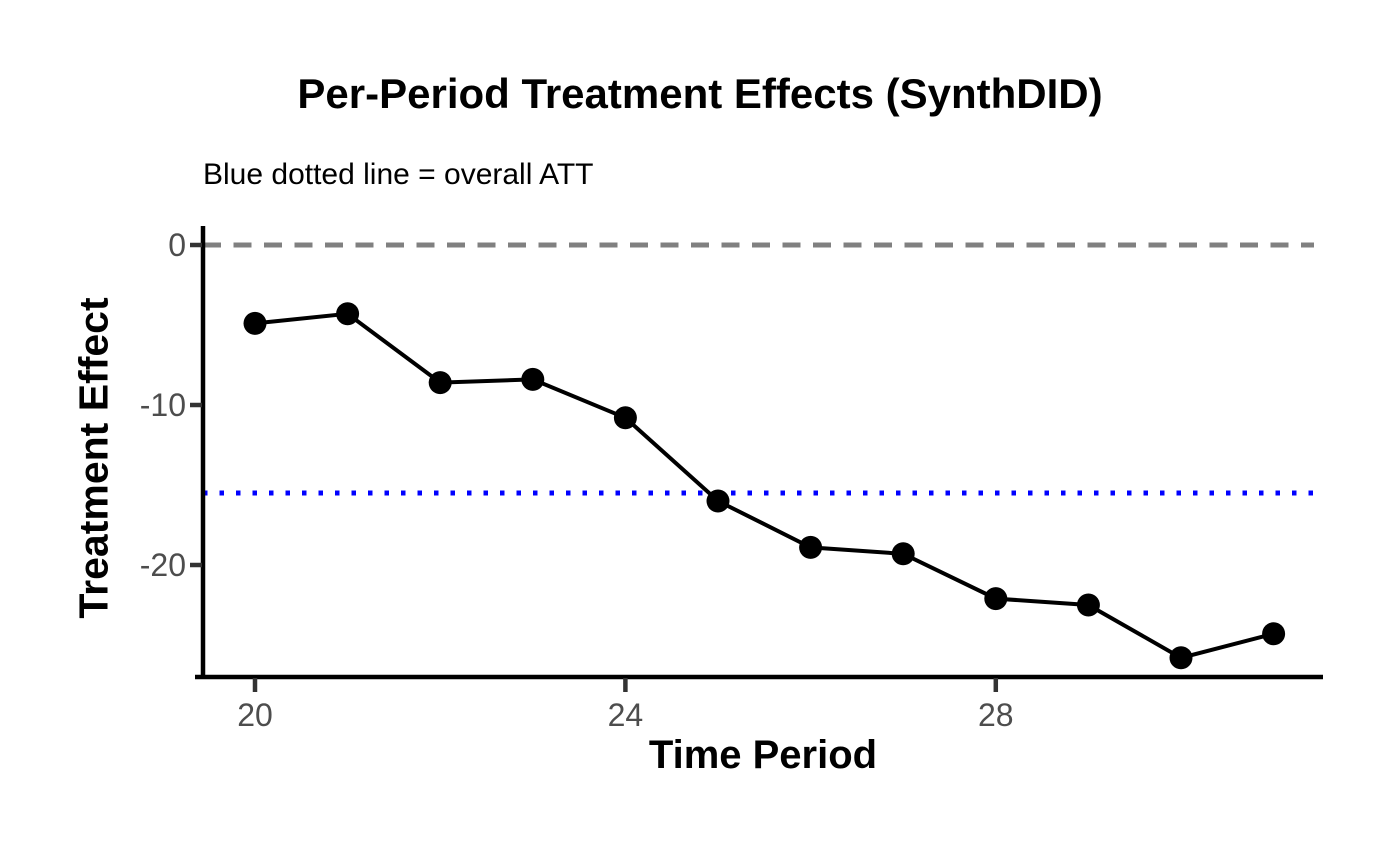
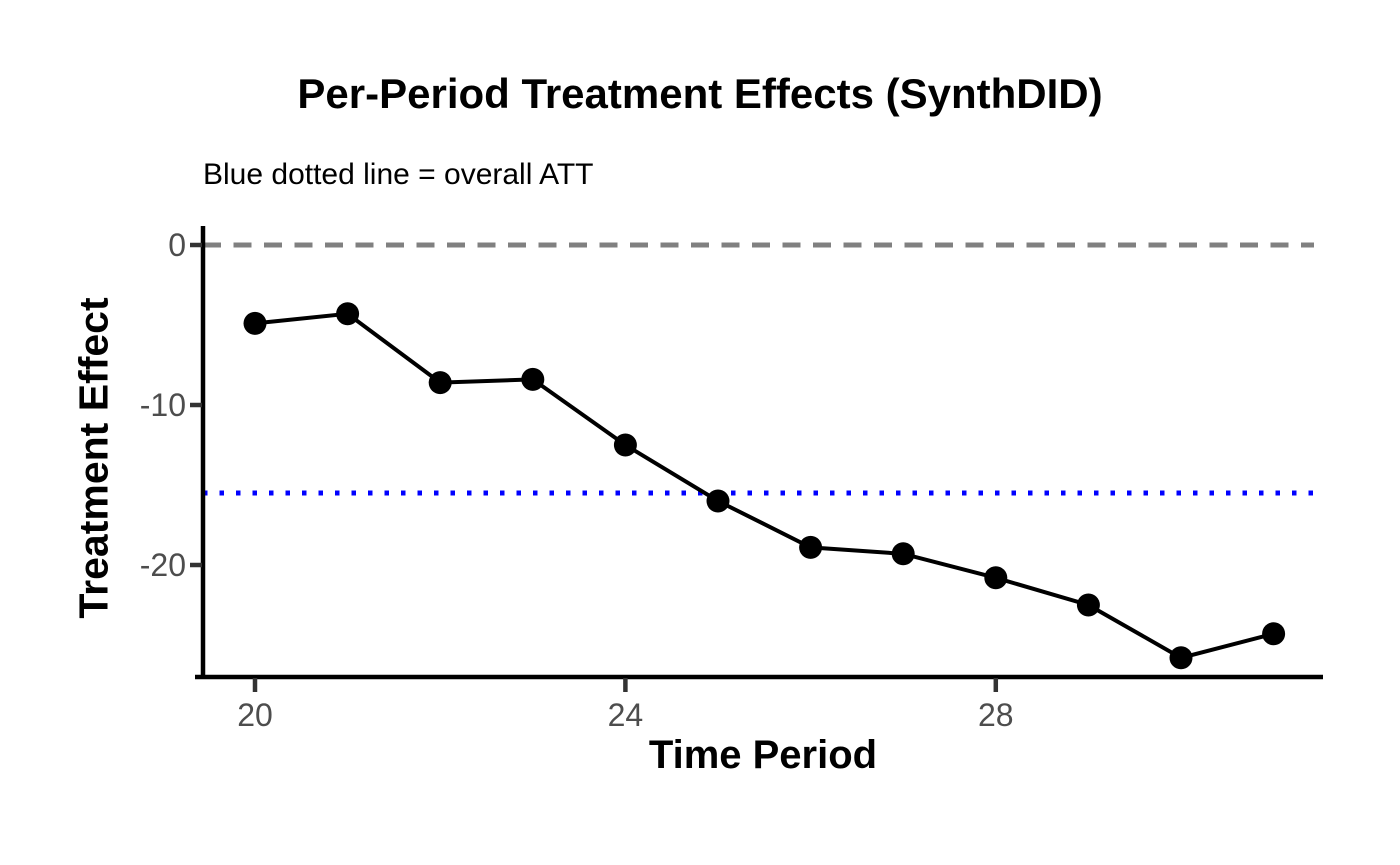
24: -10.8 -> -12.5
28: -22.1 -> -20.8
